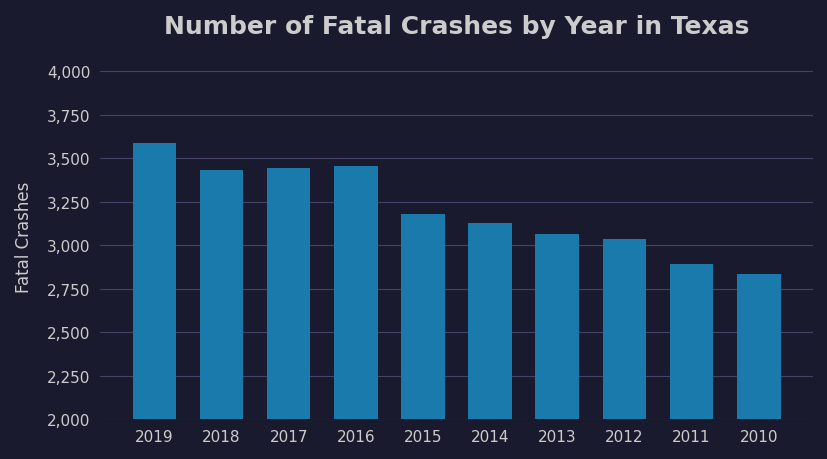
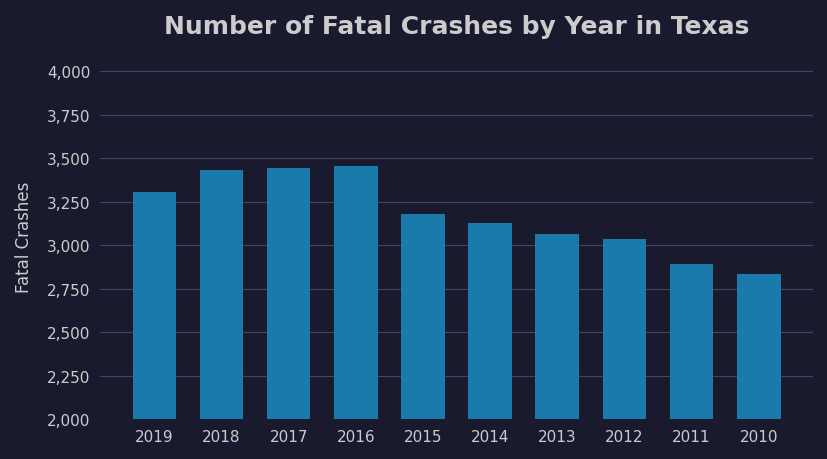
2019: 3,590 -> 3,300
